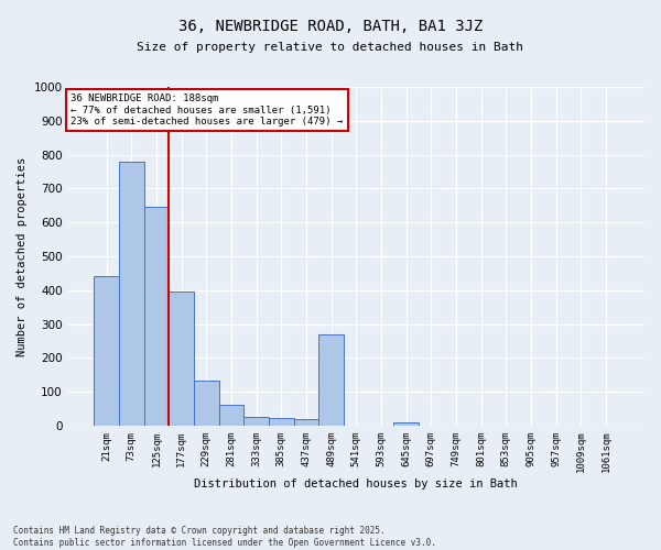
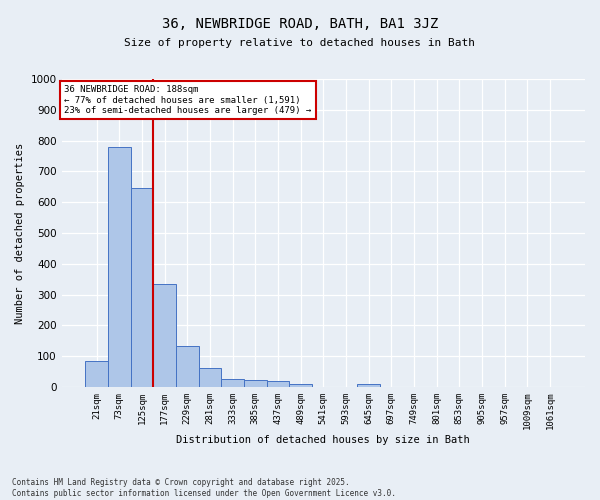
21sqm: 440 -> 85
177sqm: 395 -> 335
489sqm: 270 -> 8
